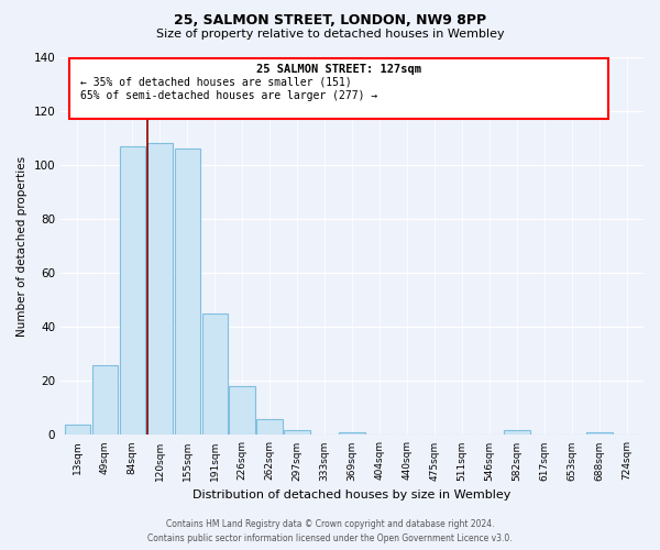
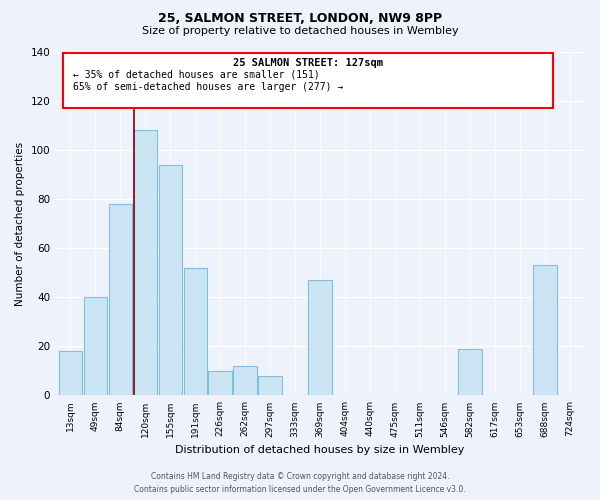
13sqm: 4 -> 18
49sqm: 26 -> 40
84sqm: 107 -> 78
155sqm: 106 -> 94
191sqm: 45 -> 52
226sqm: 18 -> 10
262sqm: 6 -> 12
297sqm: 2 -> 8
369sqm: 1 -> 47
582sqm: 2 -> 19
688sqm: 1 -> 53
